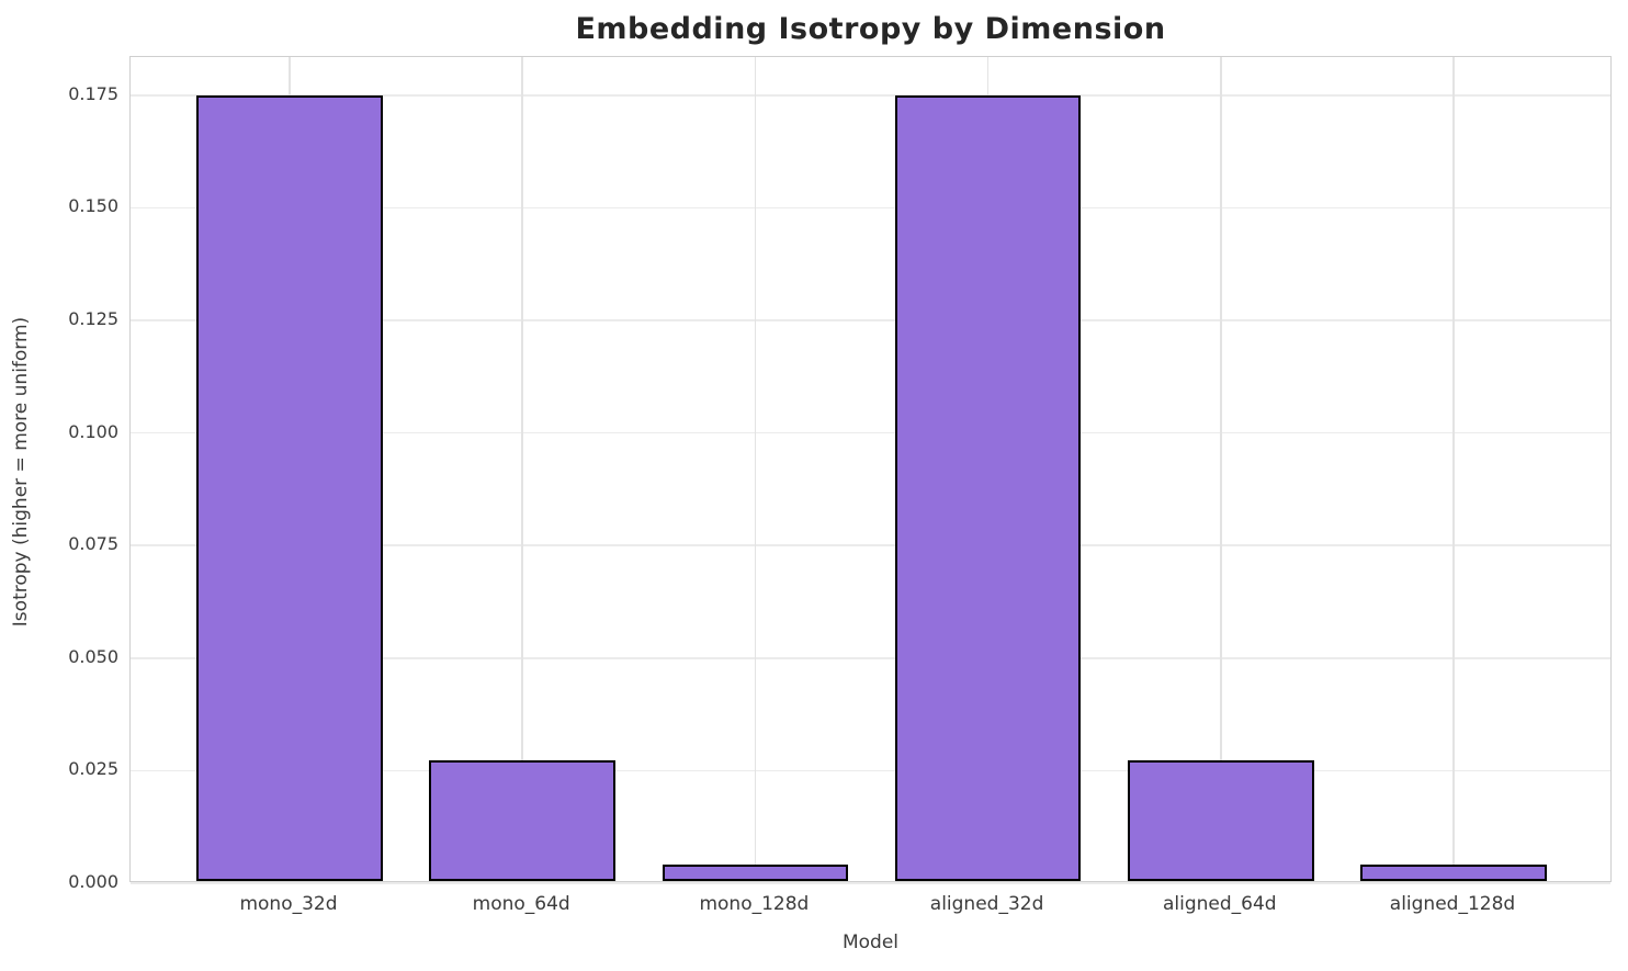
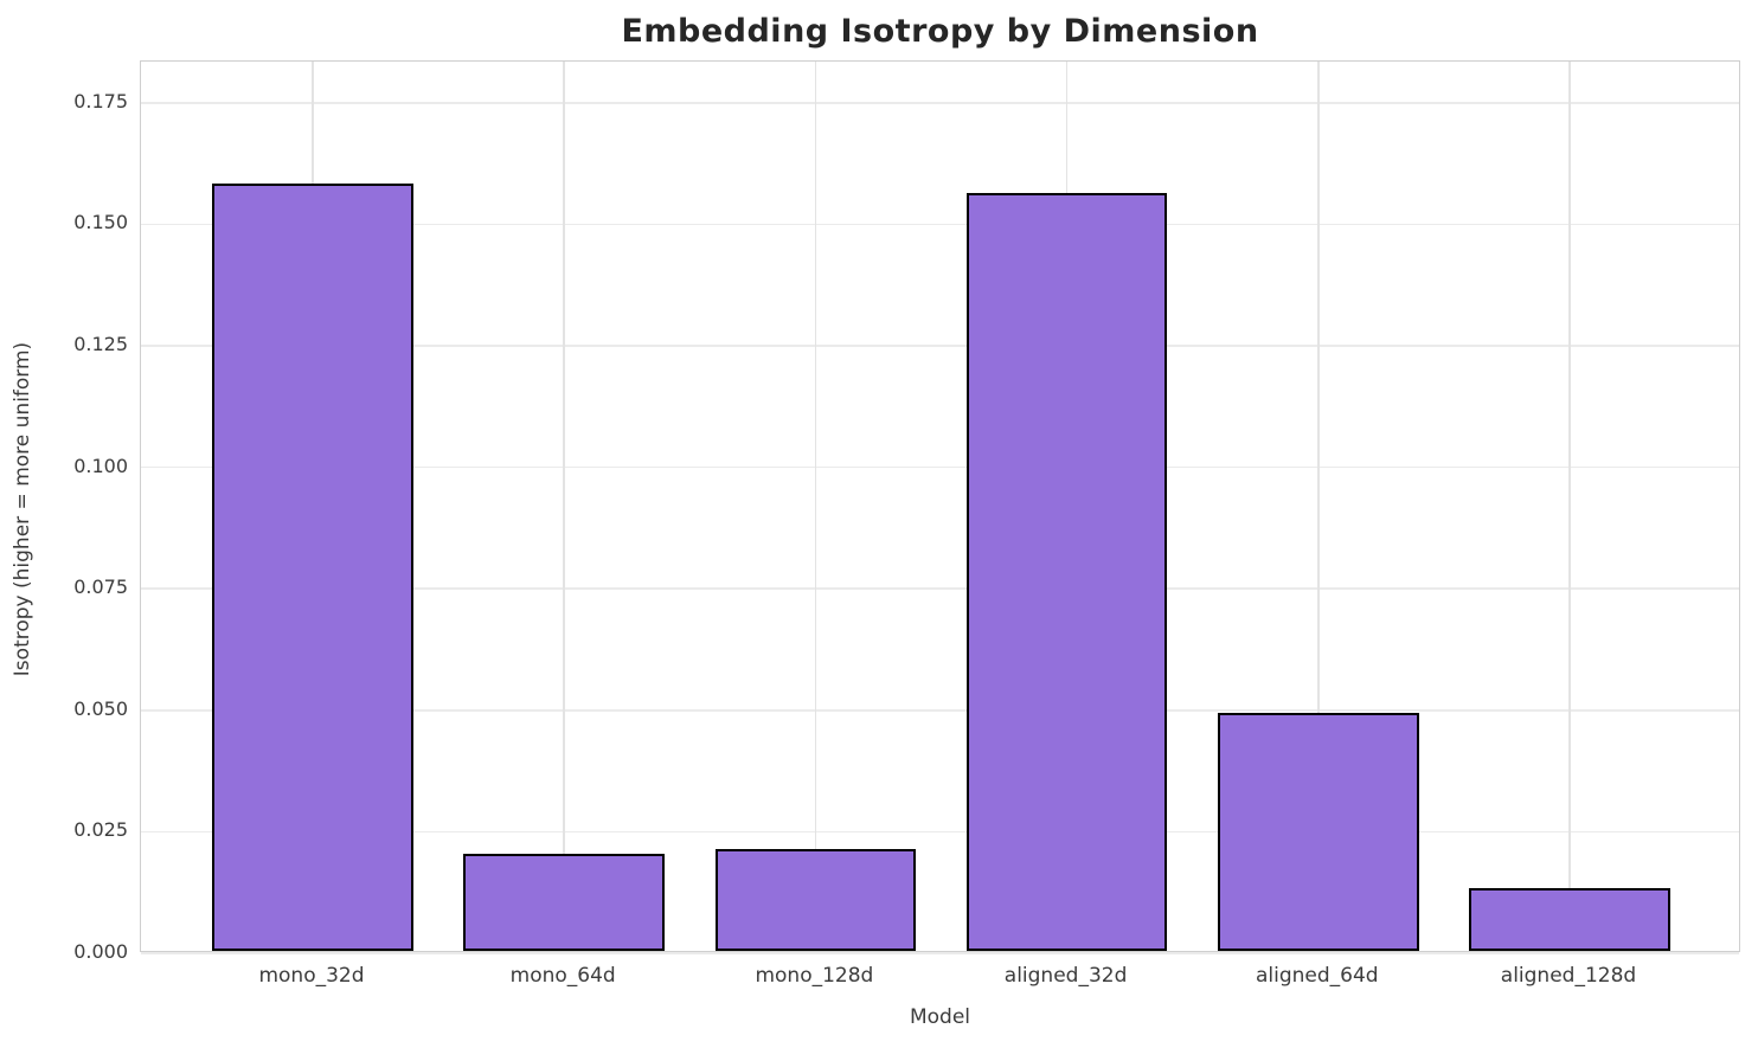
mono_32d: 0.174 -> 0.158
mono_64d: 0.027 -> 0.020
mono_128d: 0.004 -> 0.021
aligned_32d: 0.174 -> 0.156
aligned_64d: 0.027 -> 0.049
aligned_128d: 0.004 -> 0.013
